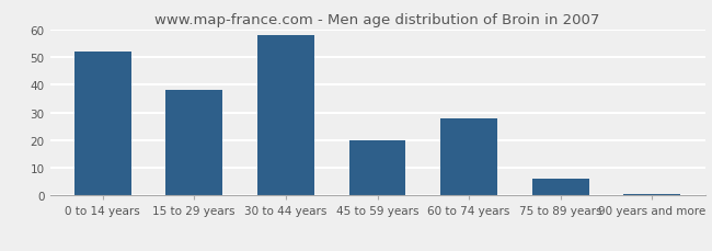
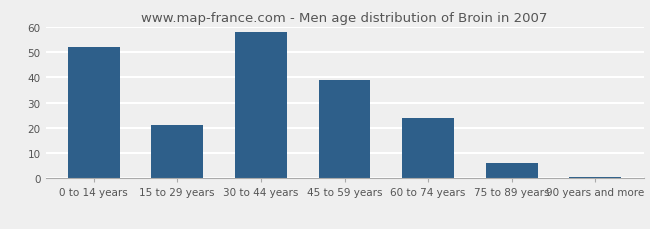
15 to 29 years: 38.0 -> 21.0
45 to 59 years: 20.0 -> 39.0
60 to 74 years: 28.0 -> 24.0
